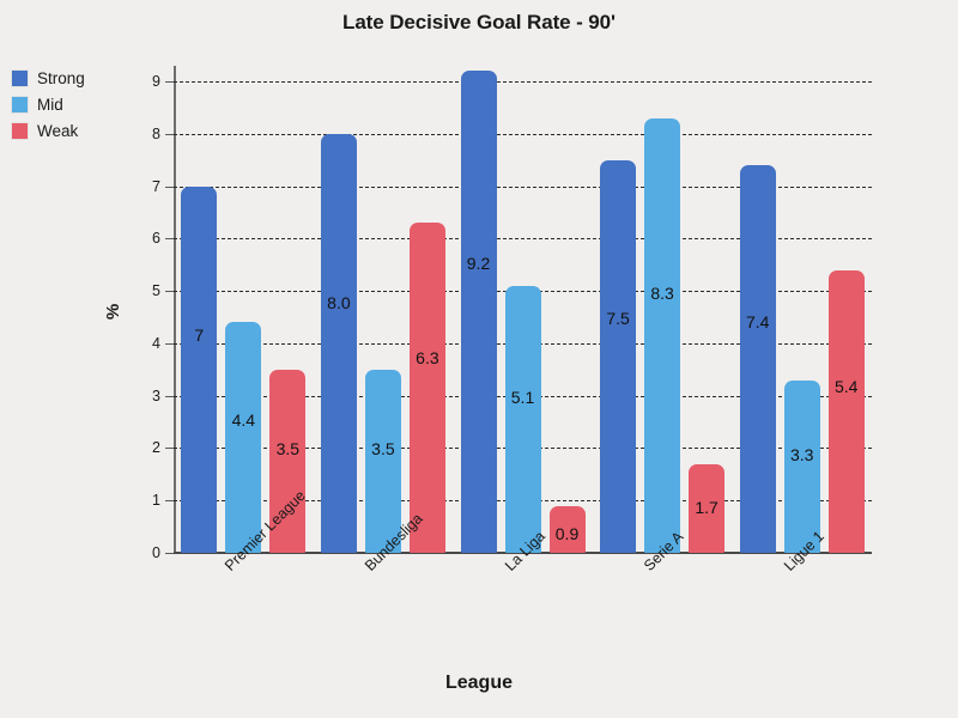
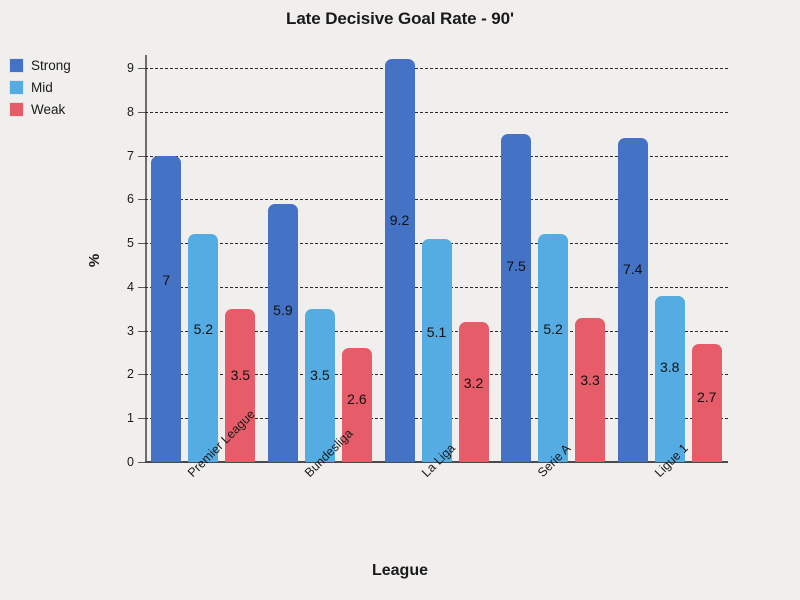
Mid/Premier League: 4.4 -> 5.2
Strong/Bundesliga: 8.0 -> 5.9
Weak/Bundesliga: 6.3 -> 2.6
Weak/La Liga: 0.9 -> 3.2
Mid/Serie A: 8.3 -> 5.2
Weak/Serie A: 1.7 -> 3.3
Mid/Ligue 1: 3.3 -> 3.8
Weak/Ligue 1: 5.4 -> 2.7
